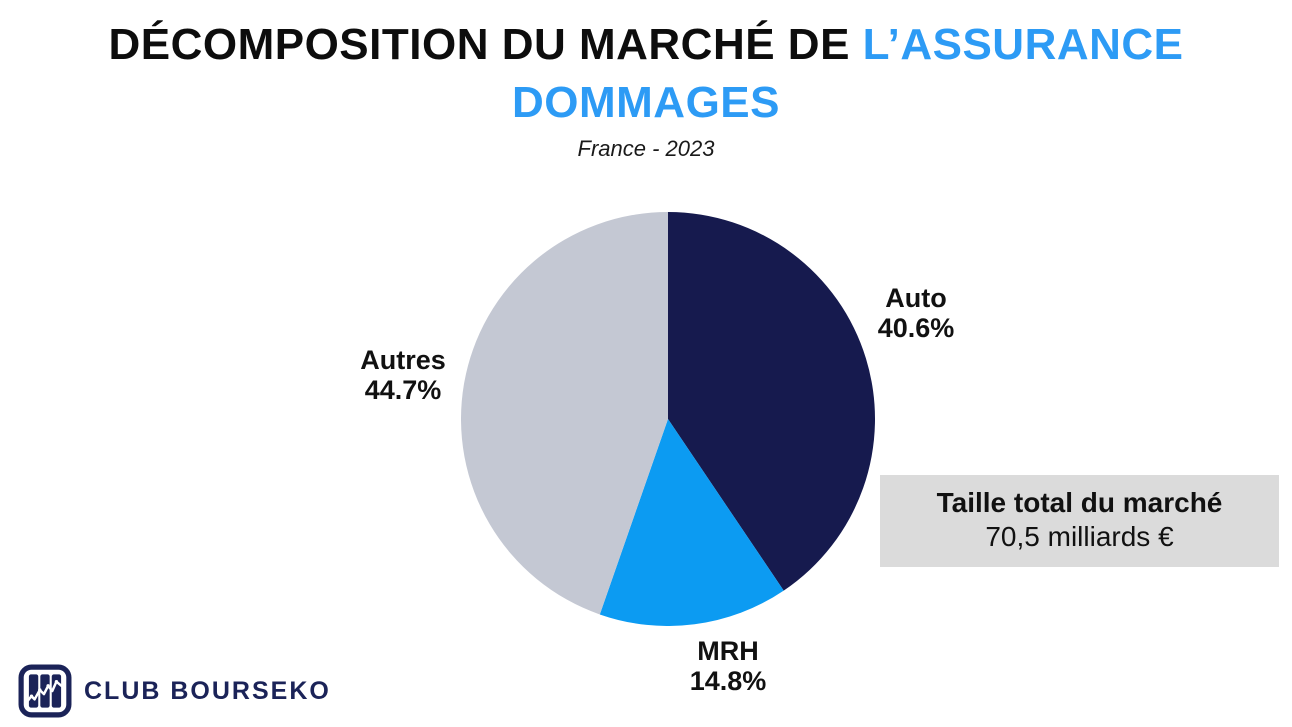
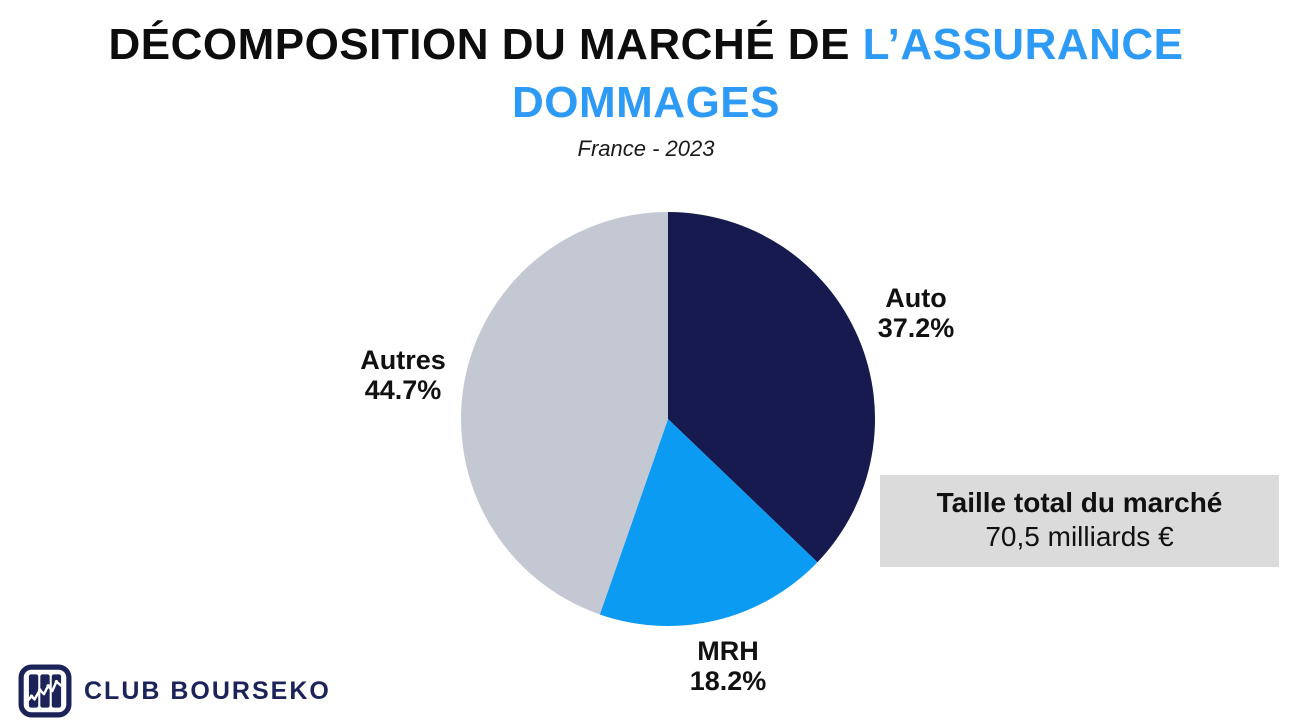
Auto: 40.6% -> 37.2%
MRH: 14.8% -> 18.2%
